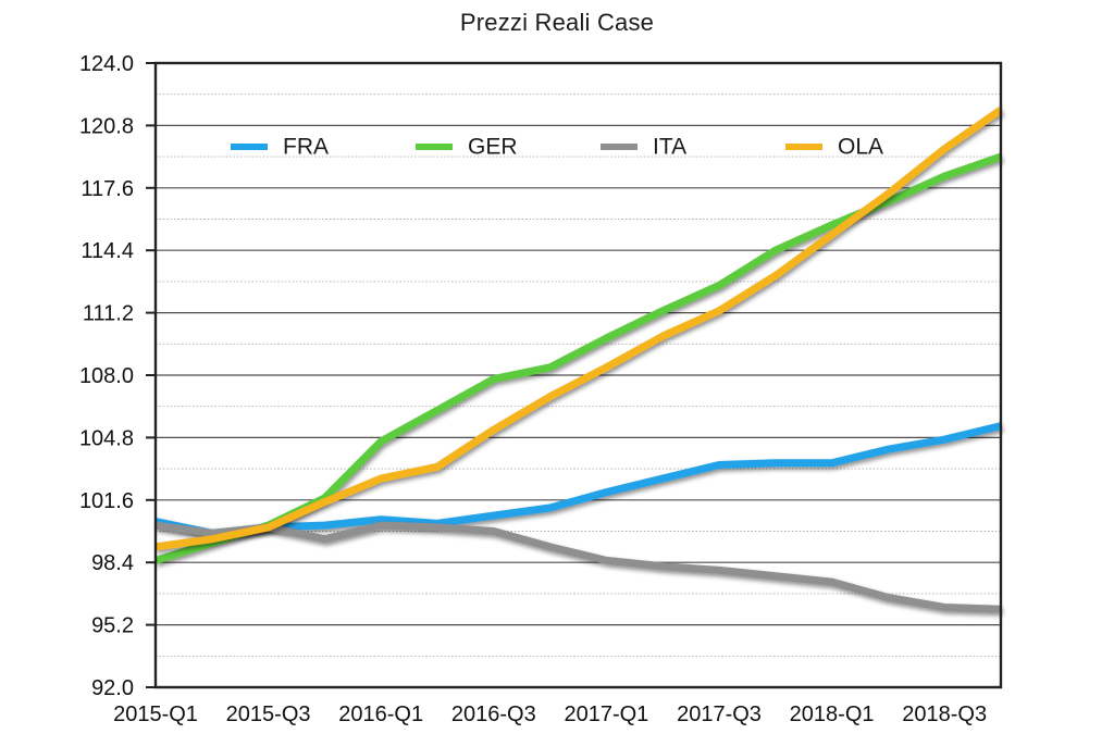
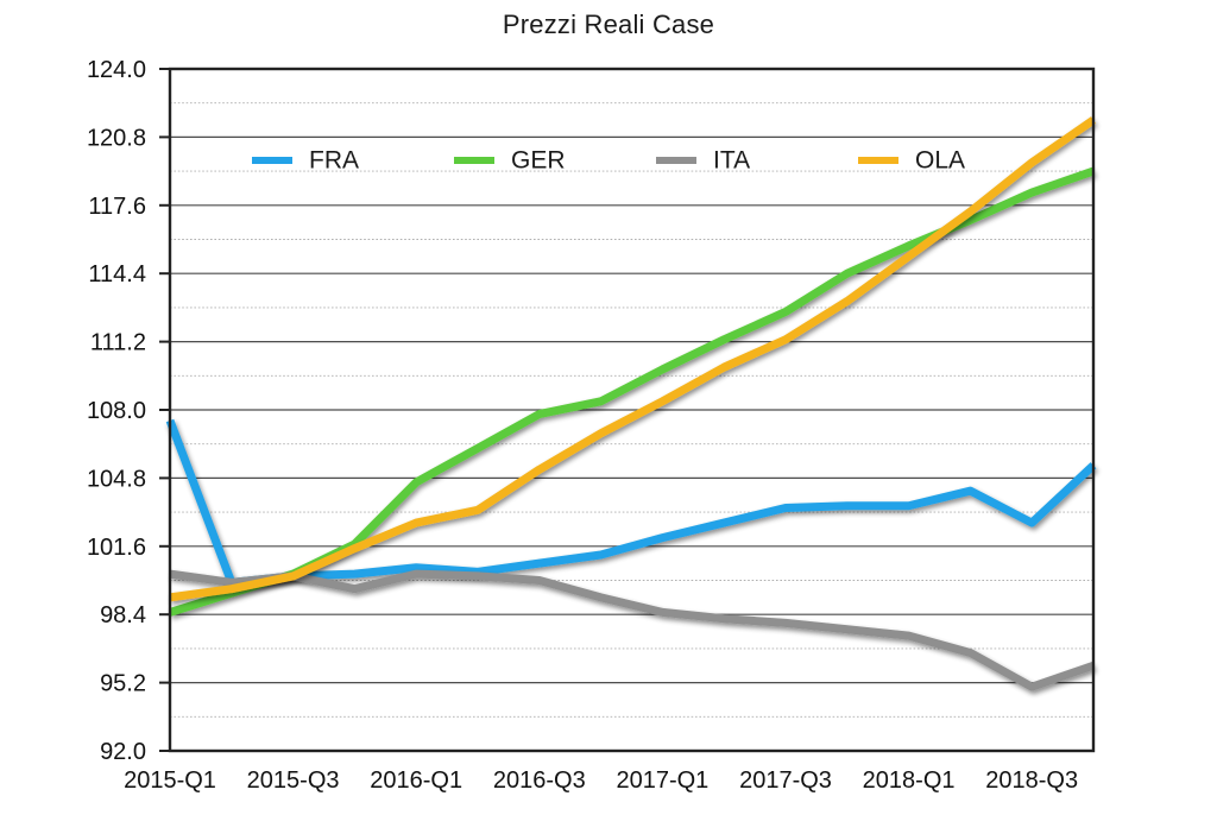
FRA/2015-Q1: 100.5 -> 107.5
FRA/2018-Q3: 104.7 -> 102.7
ITA/2018-Q3: 96.1 -> 95.0
